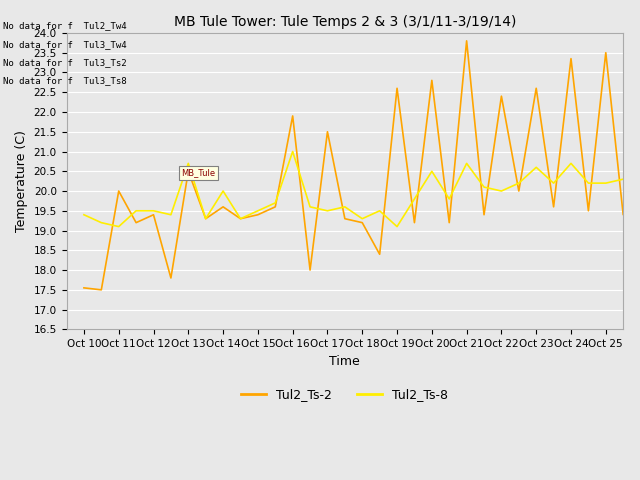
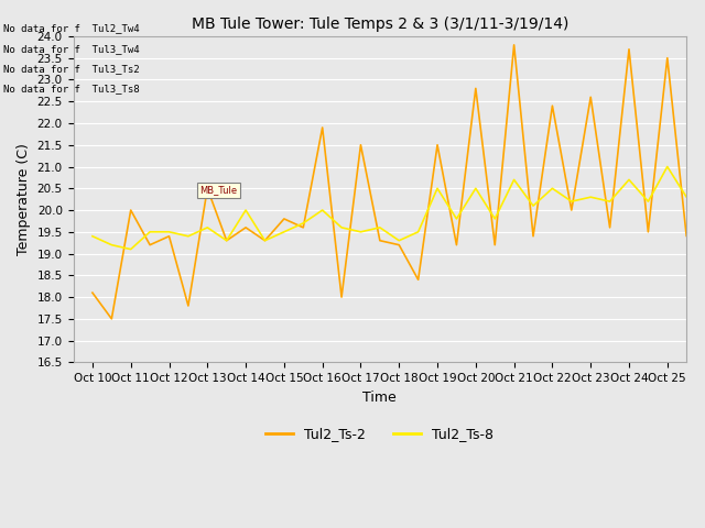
Tul2_Ts-2/Oct 10: 17.55 -> 18.10
Tul2_Ts-8/Oct 13: 20.7 -> 19.6
Tul2_Ts-2/Oct 15: 19.40 -> 19.80
Tul2_Ts-8/Oct 16: 21.0 -> 20.0
Tul2_Ts-2/Oct 19: 22.60 -> 21.50
Tul2_Ts-8/Oct 19: 19.1 -> 20.5
Tul2_Ts-8/Oct 22: 20.0 -> 20.5
Tul2_Ts-8/Oct 23: 20.6 -> 20.3
Tul2_Ts-2/Oct 24: 23.35 -> 23.70
Tul2_Ts-8/Oct 25: 20.2 -> 21.0
